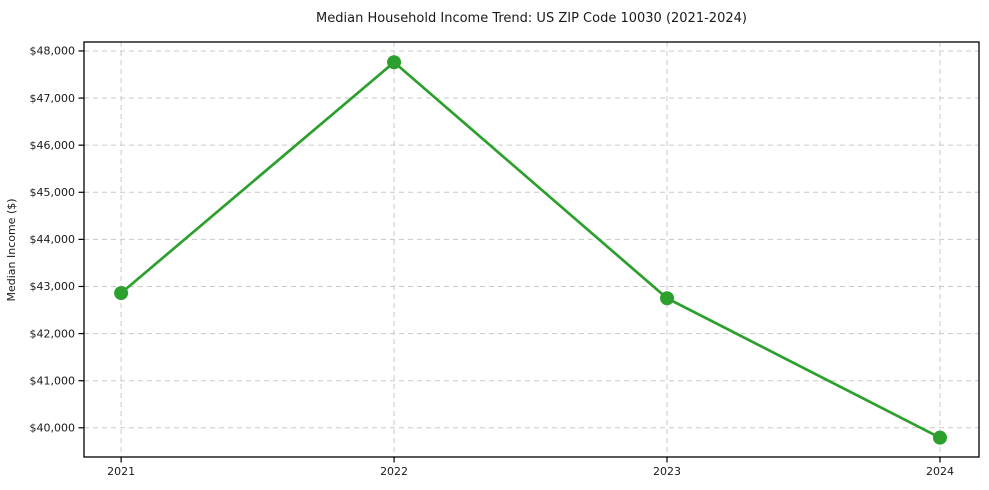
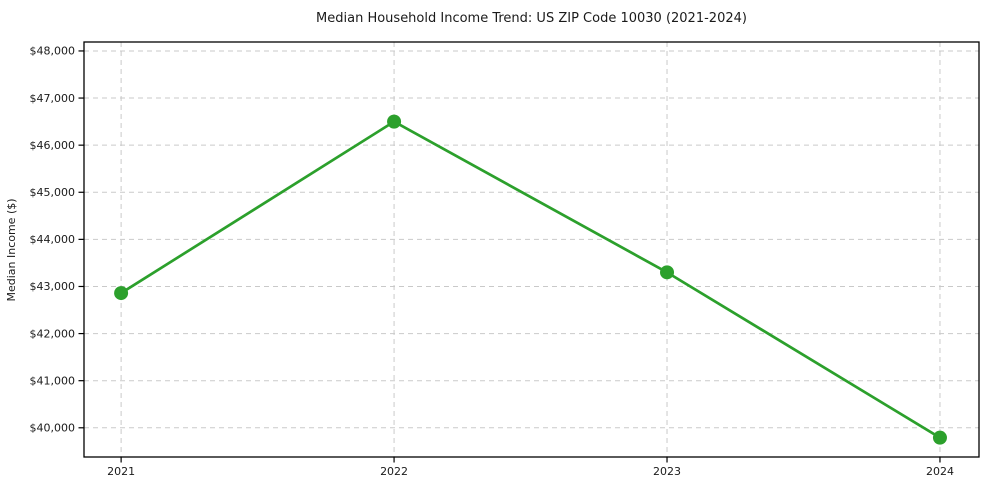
2022: $47800 -> $46500
2023: $42800 -> $43300
